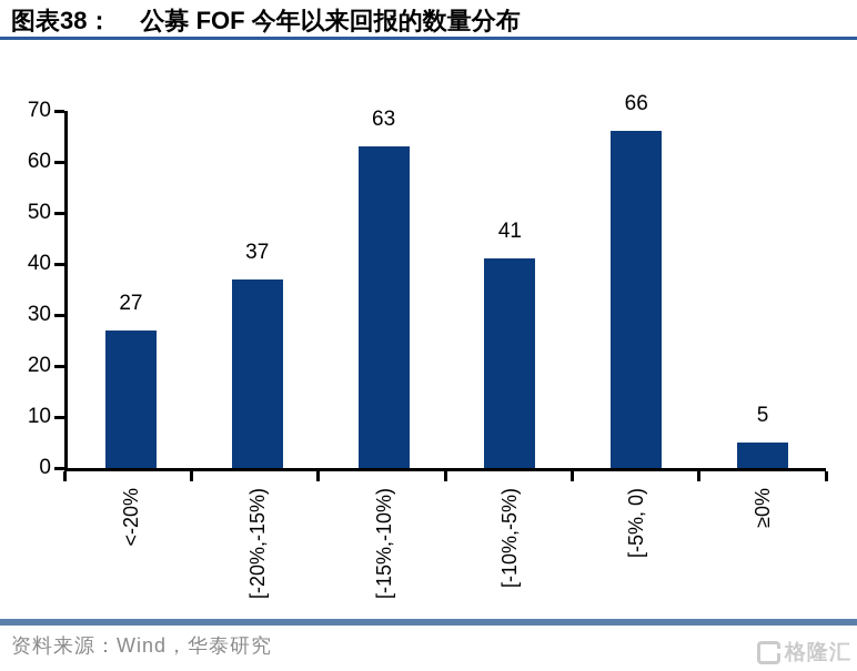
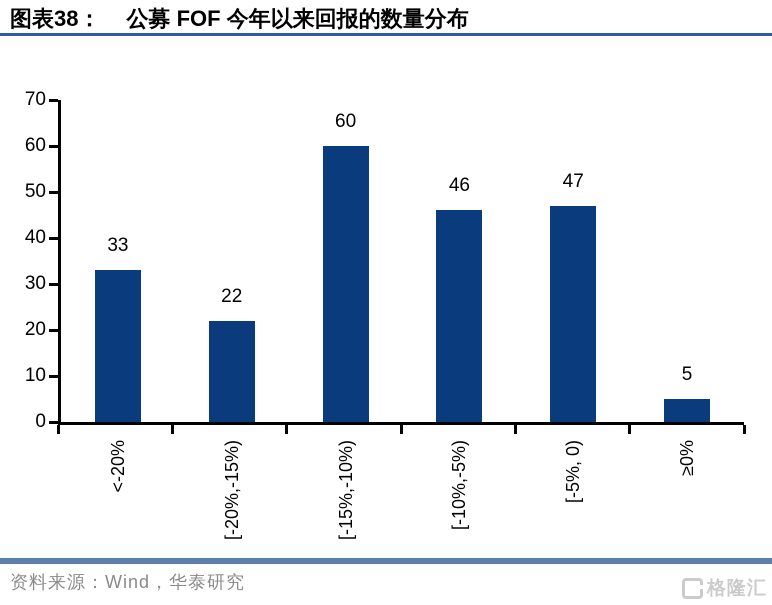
<-20%: 27 -> 33
[-20%,-15%): 37 -> 22
[-15%,-10%): 63 -> 60
[-10%,-5%): 41 -> 46
[-5%, 0): 66 -> 47
